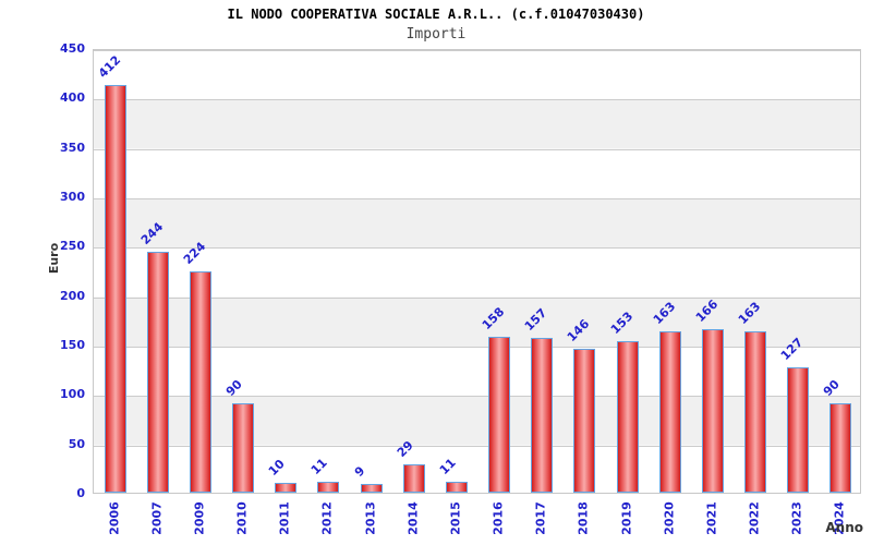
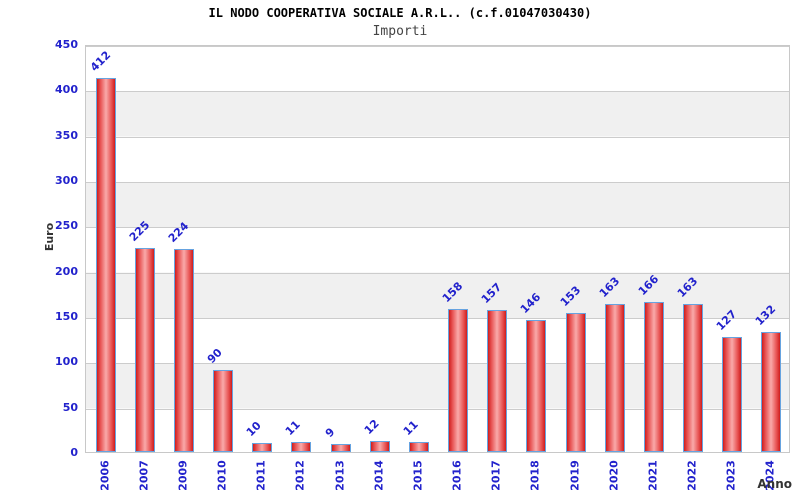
2007: 244 -> 225
2014: 29 -> 12
2024: 90 -> 132
